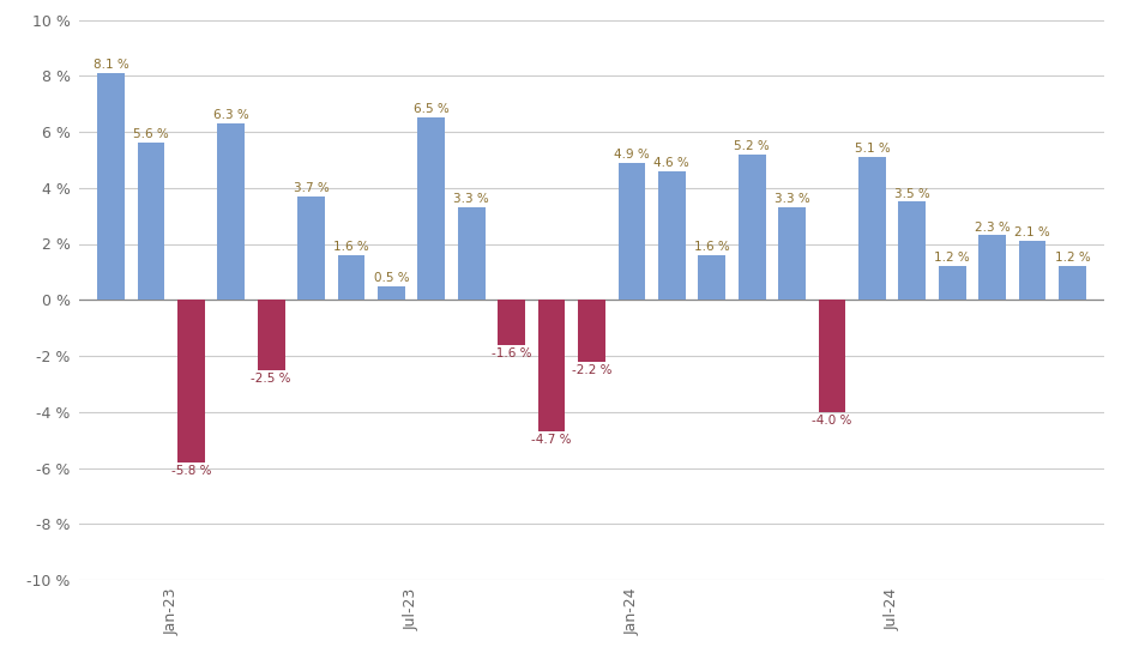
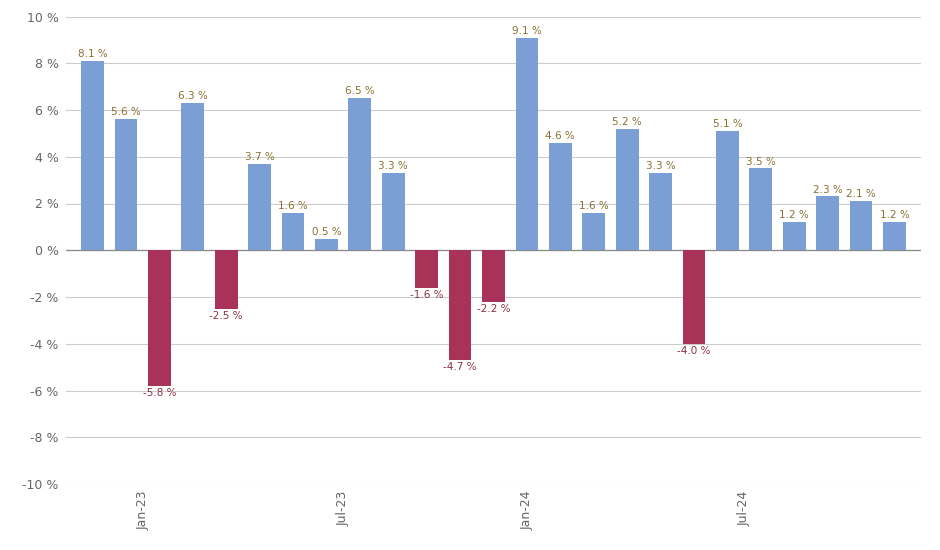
Jan-24: 4.9 -> 9.1
